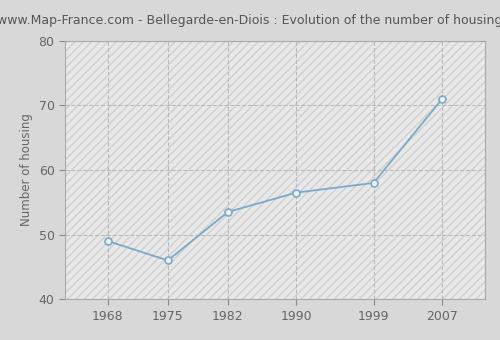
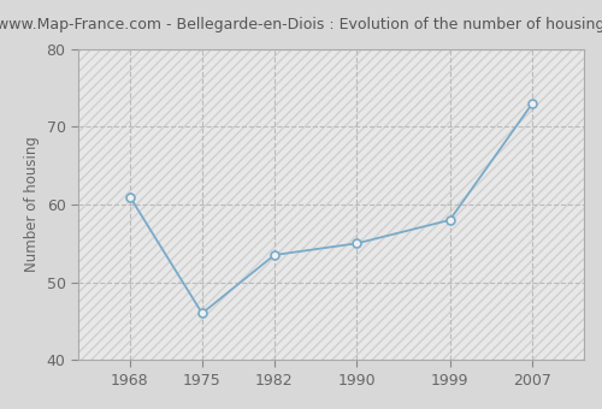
1968: 49.0 -> 61.0
1990: 56.5 -> 55.0
2007: 71.0 -> 73.0
